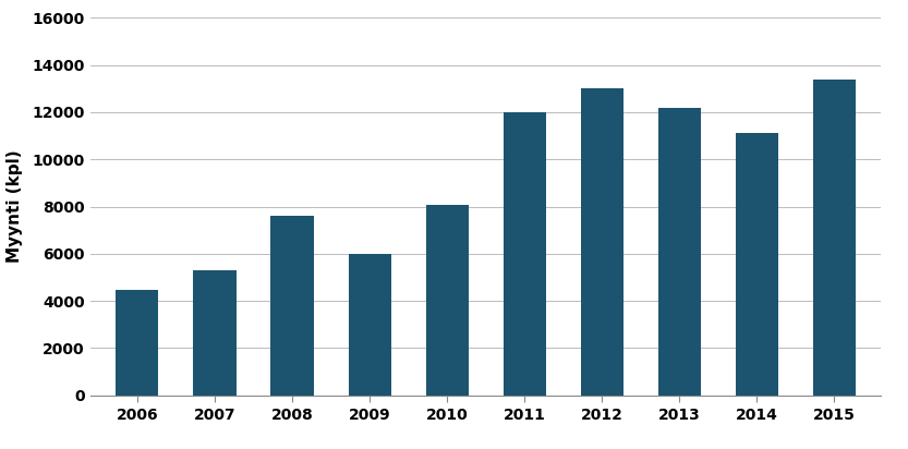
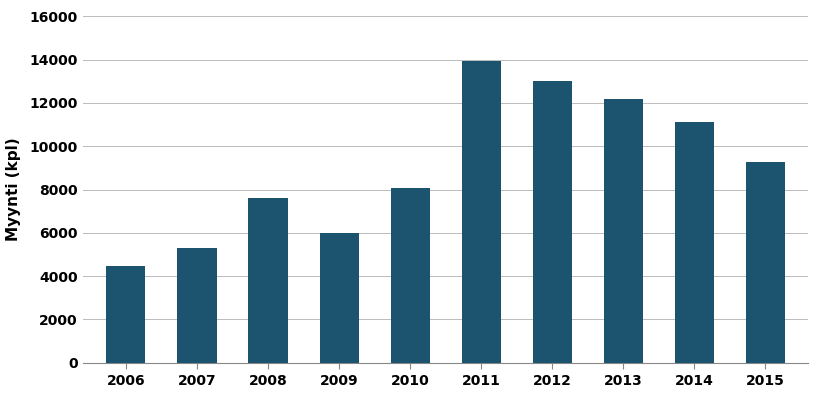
2011: 12000 -> 13950
2015: 13400 -> 9250
